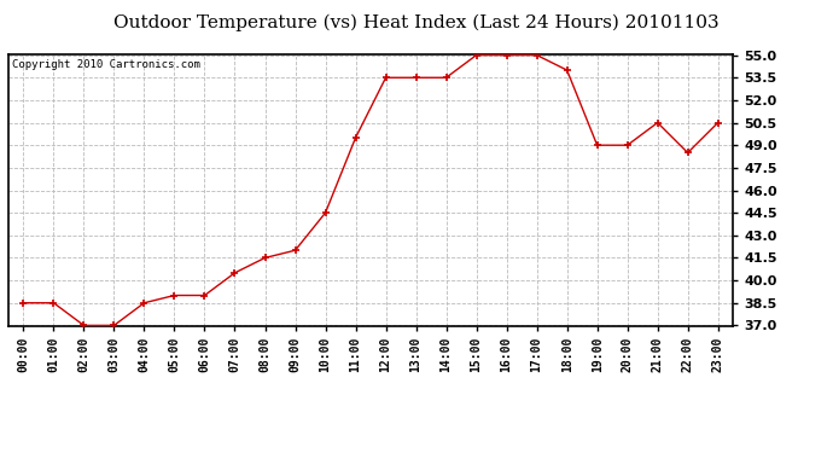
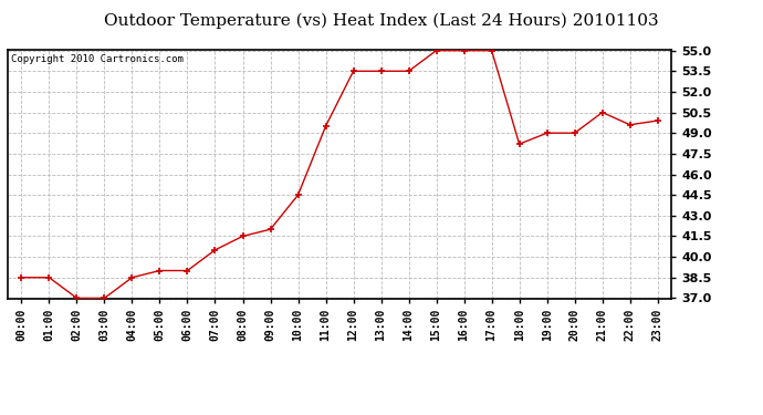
18:00: 54.0 -> 48.2
22:00: 48.5 -> 49.6
23:00: 50.5 -> 49.9
